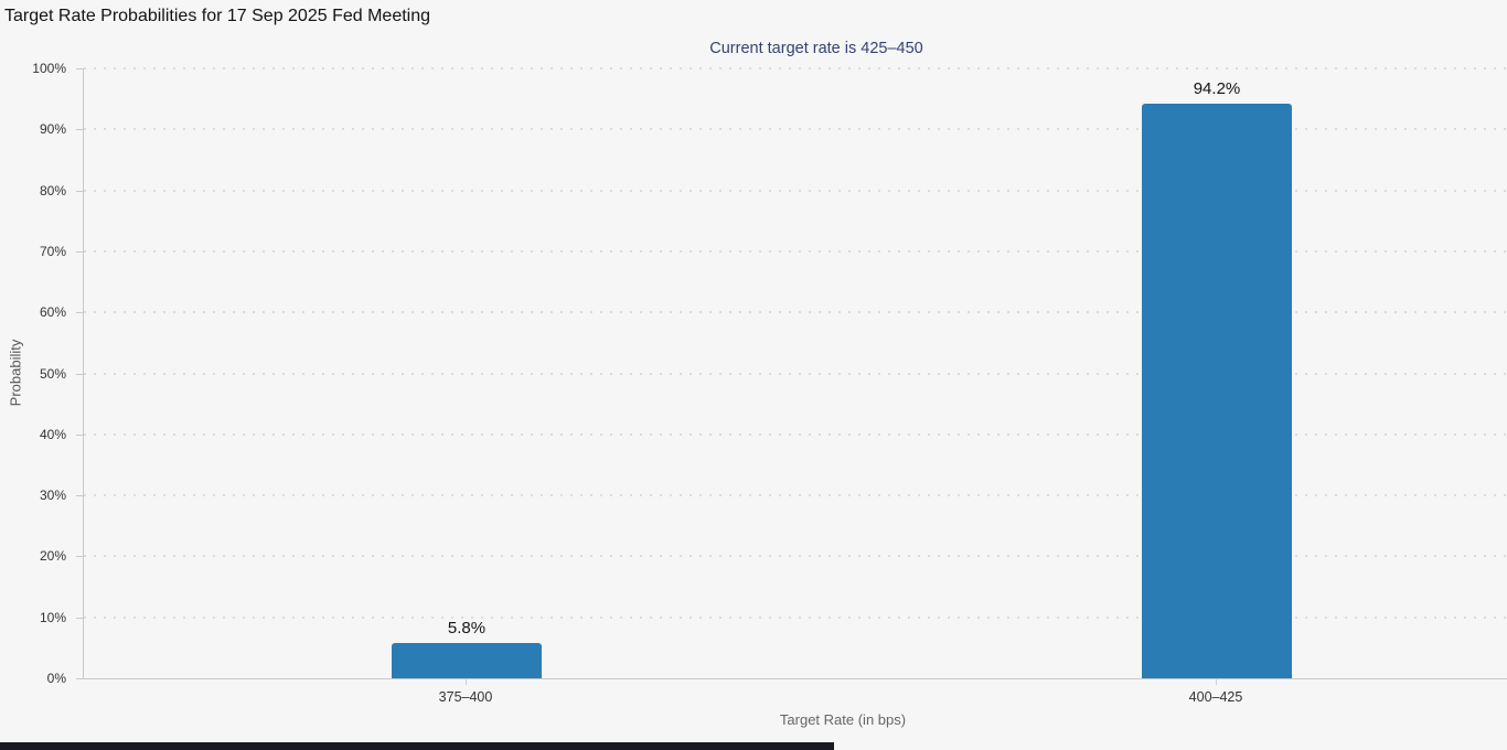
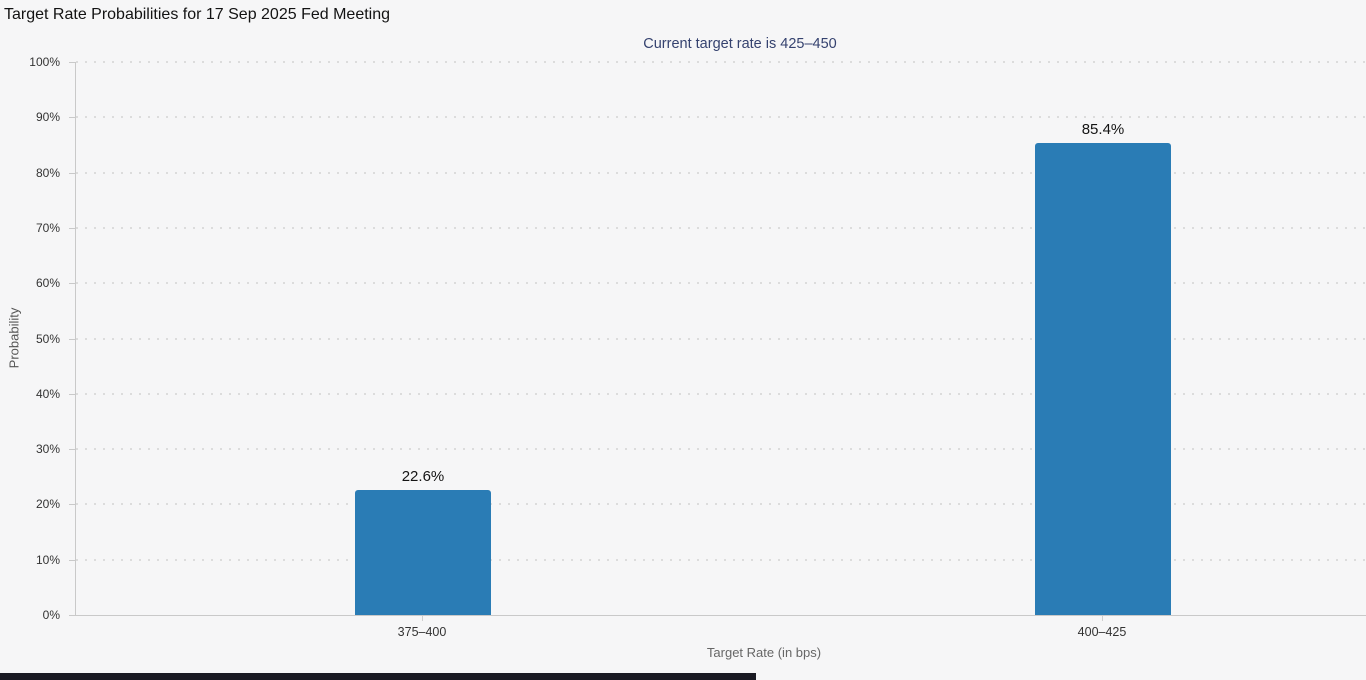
375–400: 5.8% -> 22.6%
400–425: 94.2% -> 85.4%
